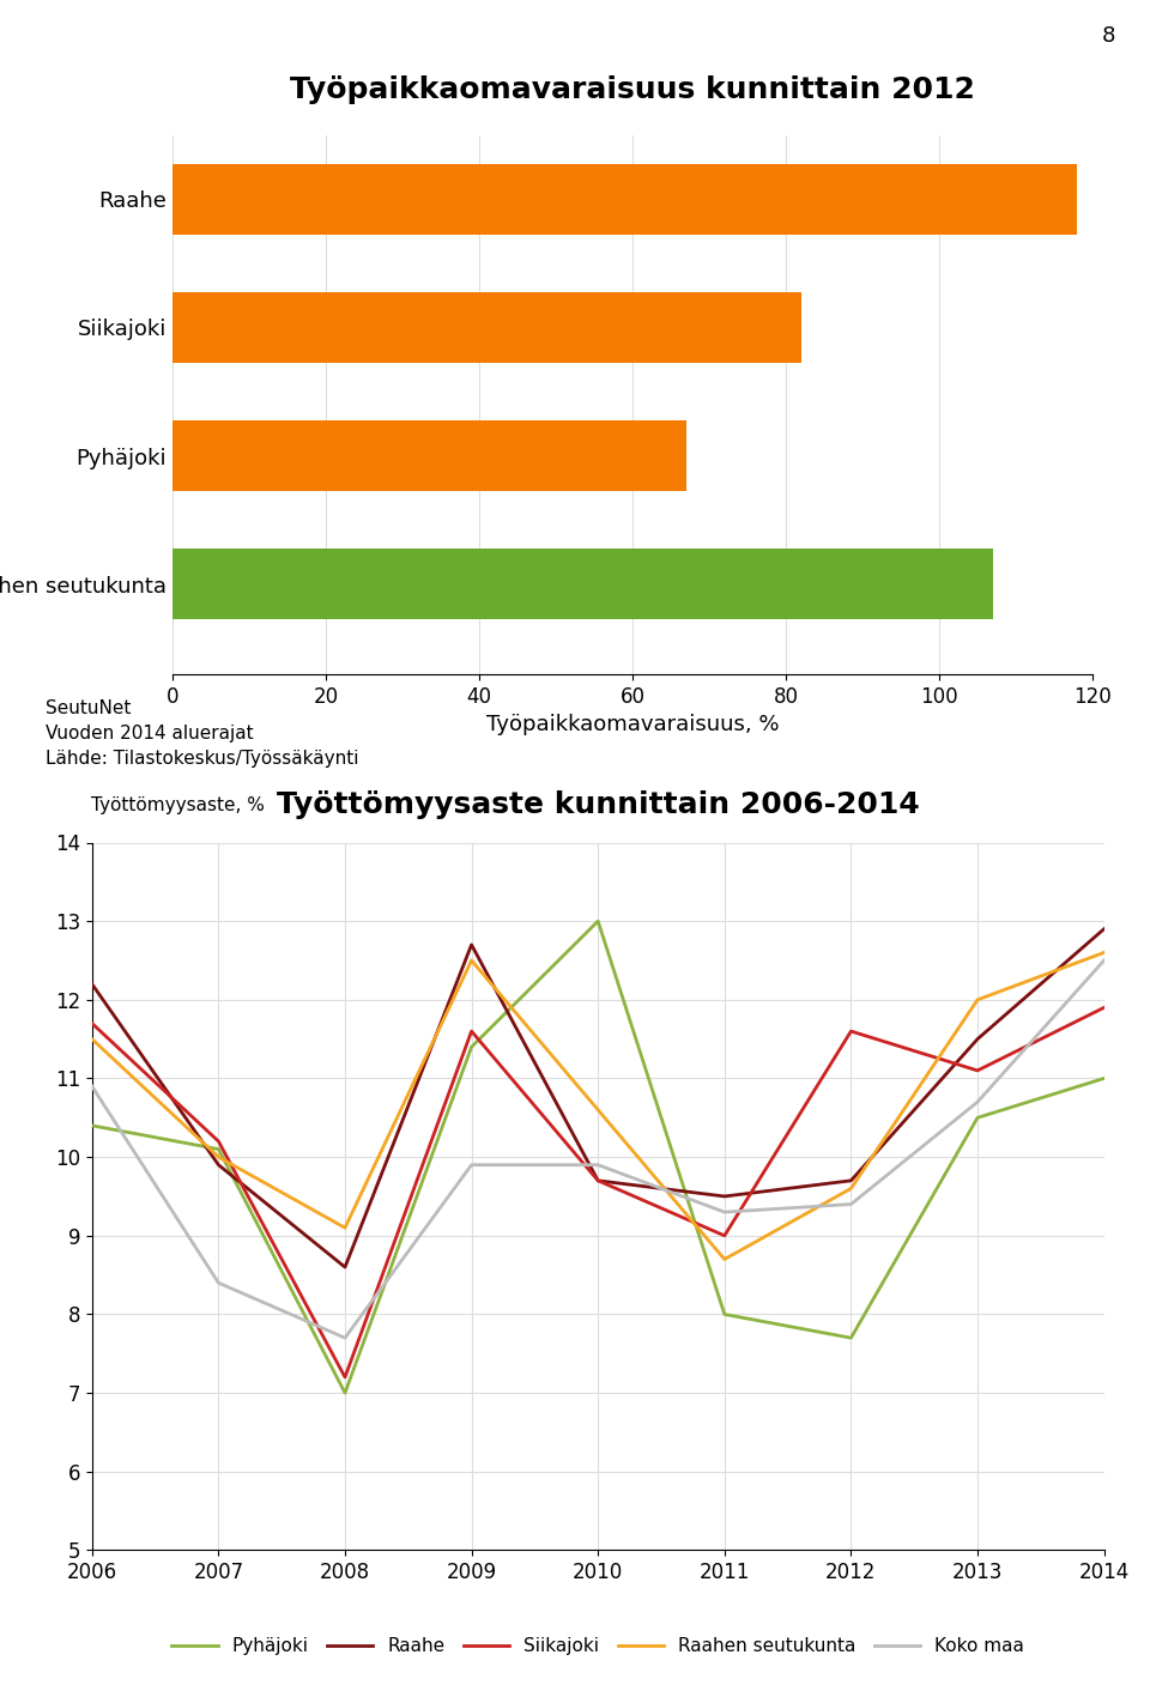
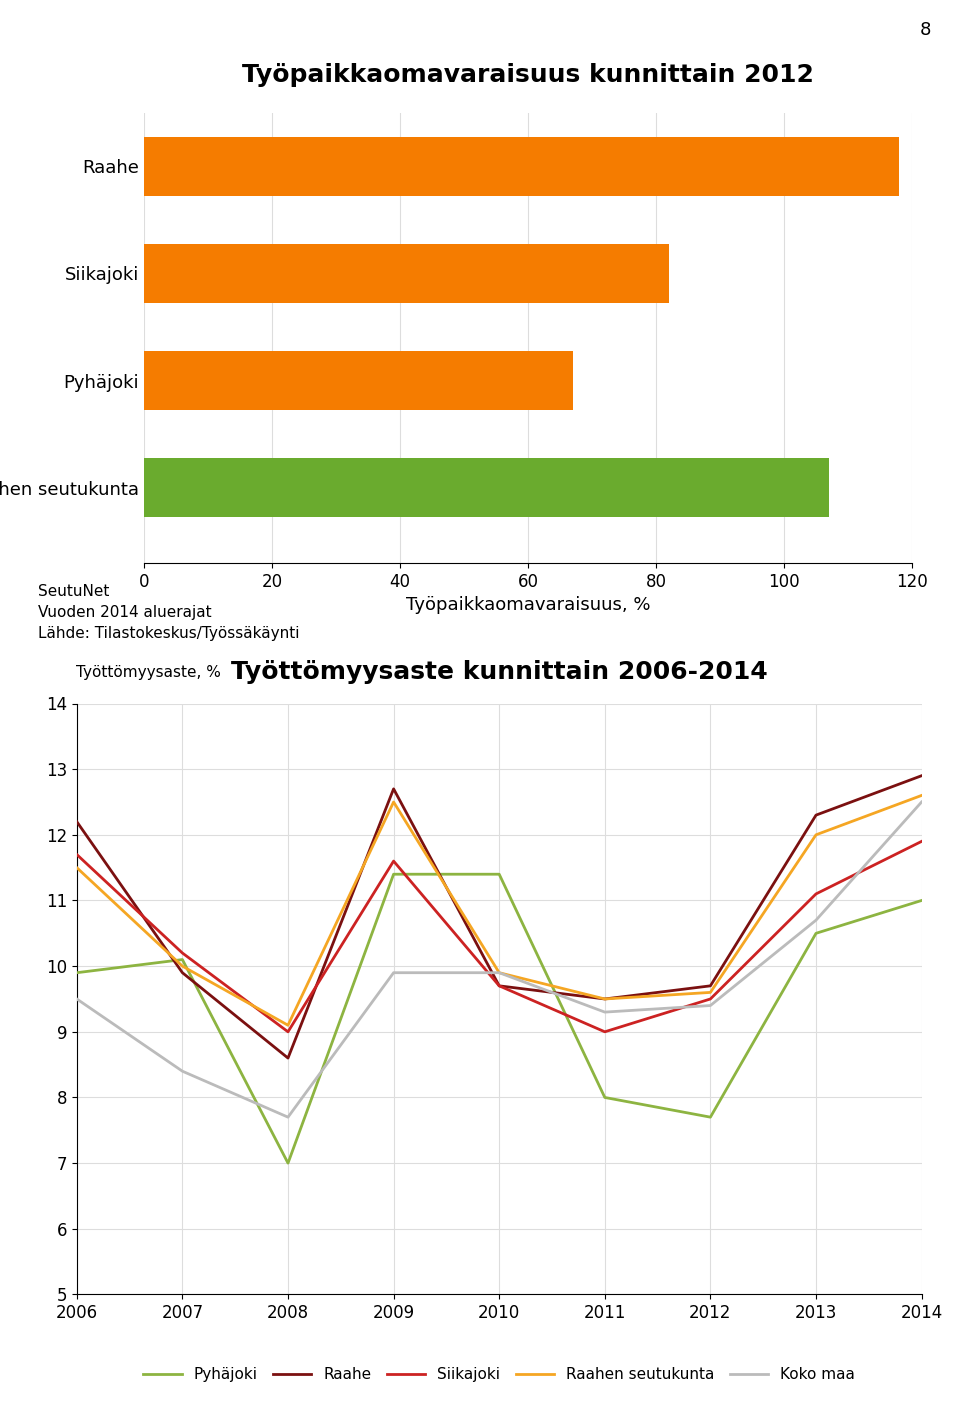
Työttömyysaste kunnittain 2006-2014/Pyhäjoki/2006: 10.4 -> 9.9
Työttömyysaste kunnittain 2006-2014/Koko maa/2006: 10.9 -> 9.5
Työttömyysaste kunnittain 2006-2014/Siikajoki/2008: 7.2 -> 9.0
Työttömyysaste kunnittain 2006-2014/Pyhäjoki/2010: 13.0 -> 11.4
Työttömyysaste kunnittain 2006-2014/Raahen seutukunta/2010: 10.6 -> 9.9
Työttömyysaste kunnittain 2006-2014/Raahen seutukunta/2011: 8.7 -> 9.5
Työttömyysaste kunnittain 2006-2014/Siikajoki/2012: 11.6 -> 9.5
Työttömyysaste kunnittain 2006-2014/Raahe/2013: 11.5 -> 12.3
